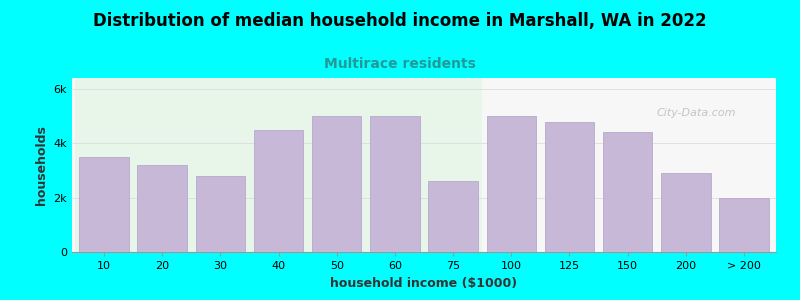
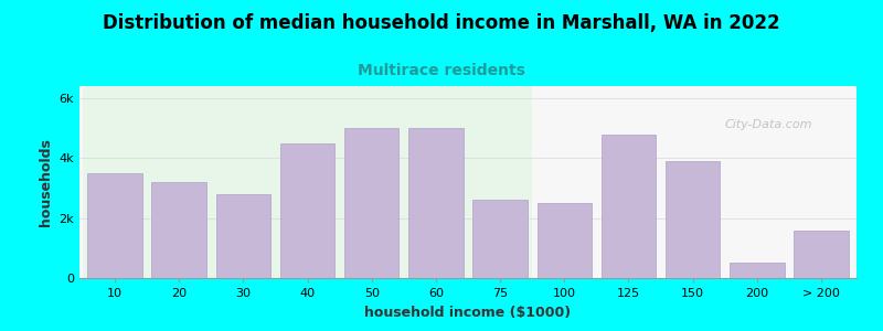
100: 5.0k -> 2.5k
150: 4.4k -> 3.9k
200: 2.9k -> 0.5k
> 200: 2.0k -> 1.6k
